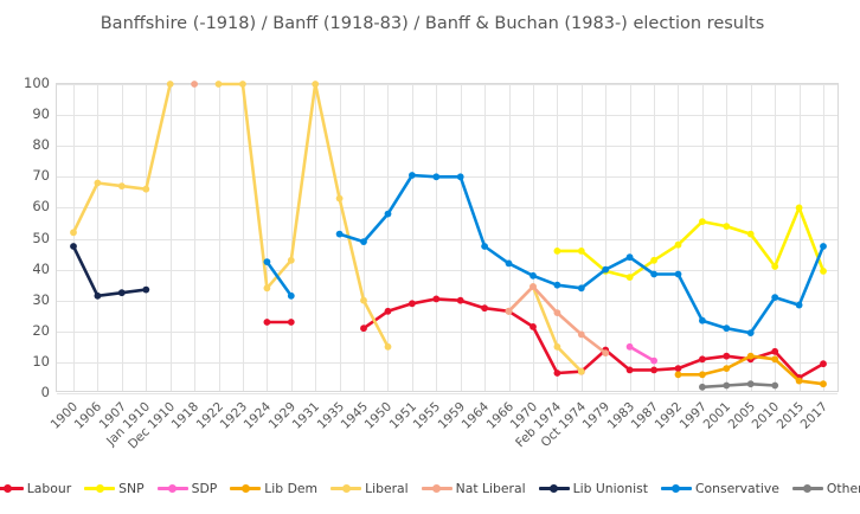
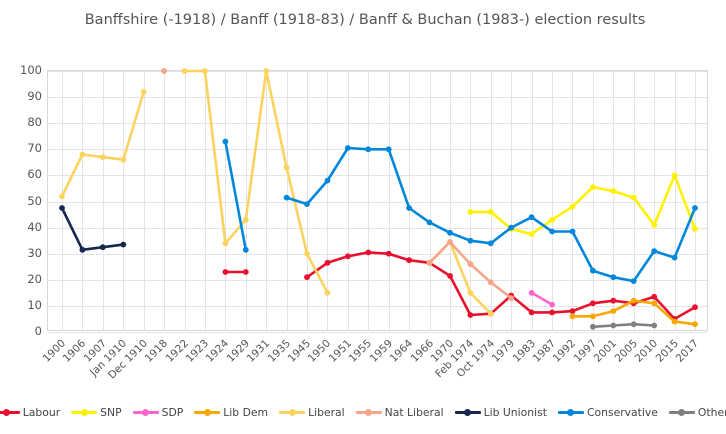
Liberal/Dec 1910: 100 -> 92
Conservative/1924: 42 -> 73
